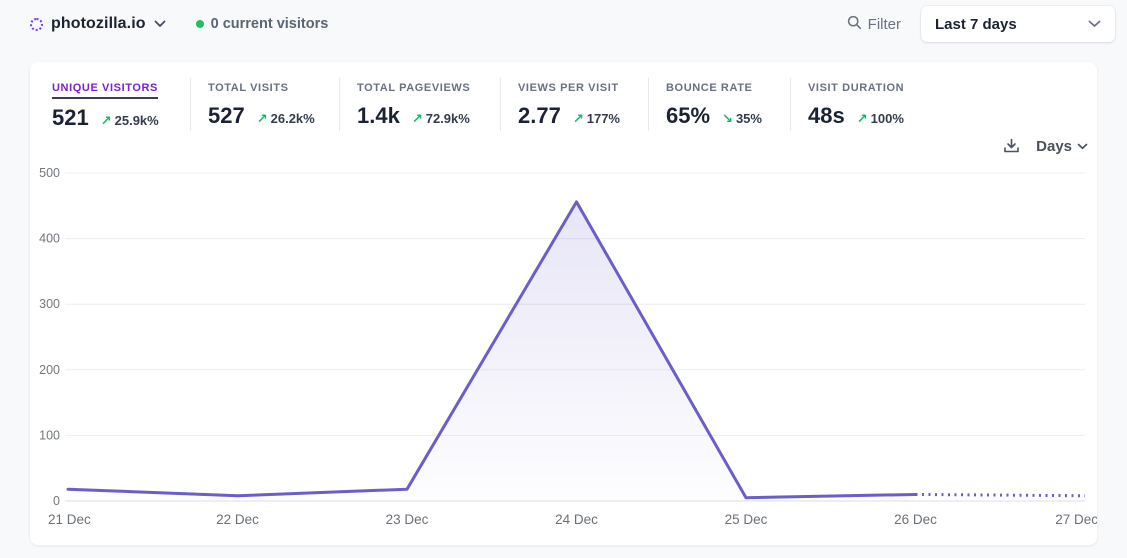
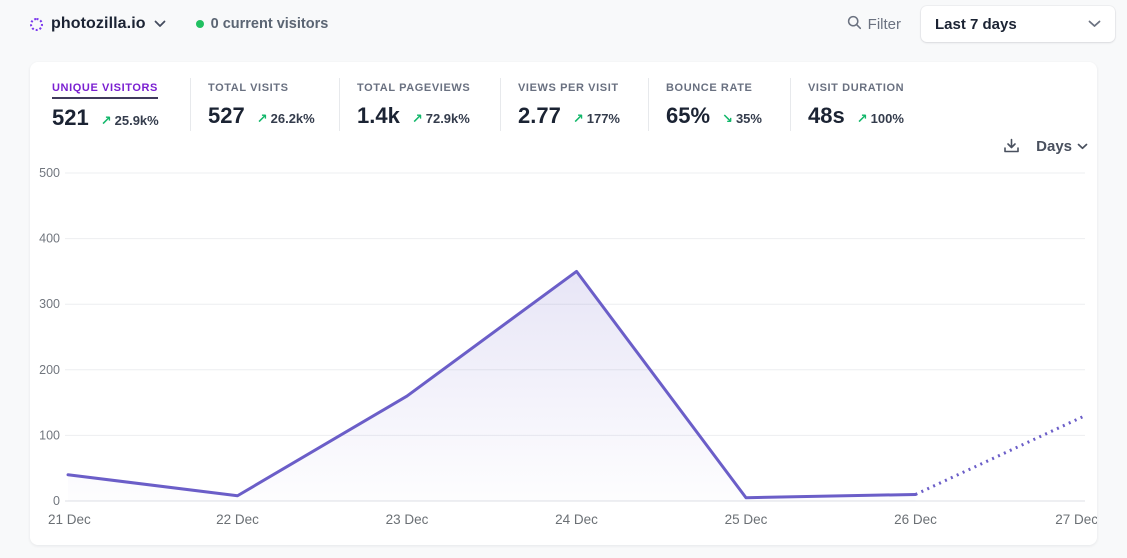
21 Dec: 20 -> 40
23 Dec: 20 -> 160
24 Dec: 460 -> 350
27 Dec: 10 -> 130
